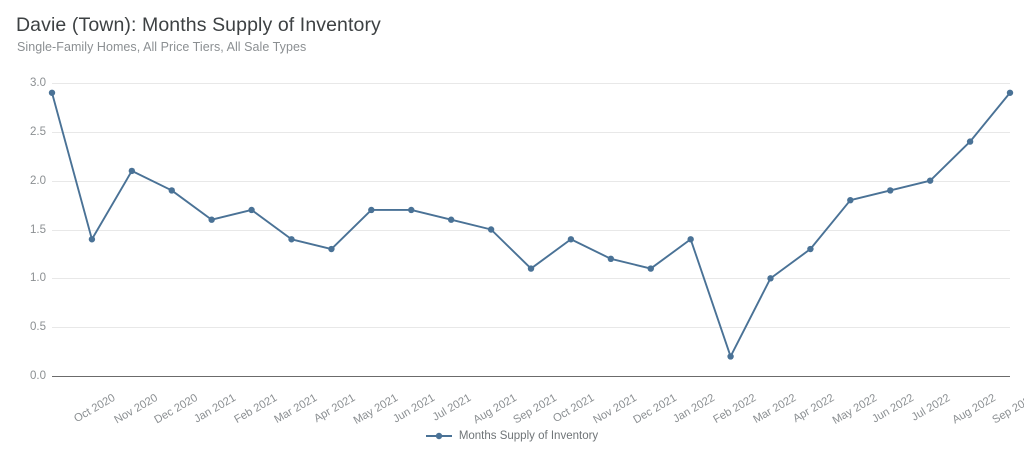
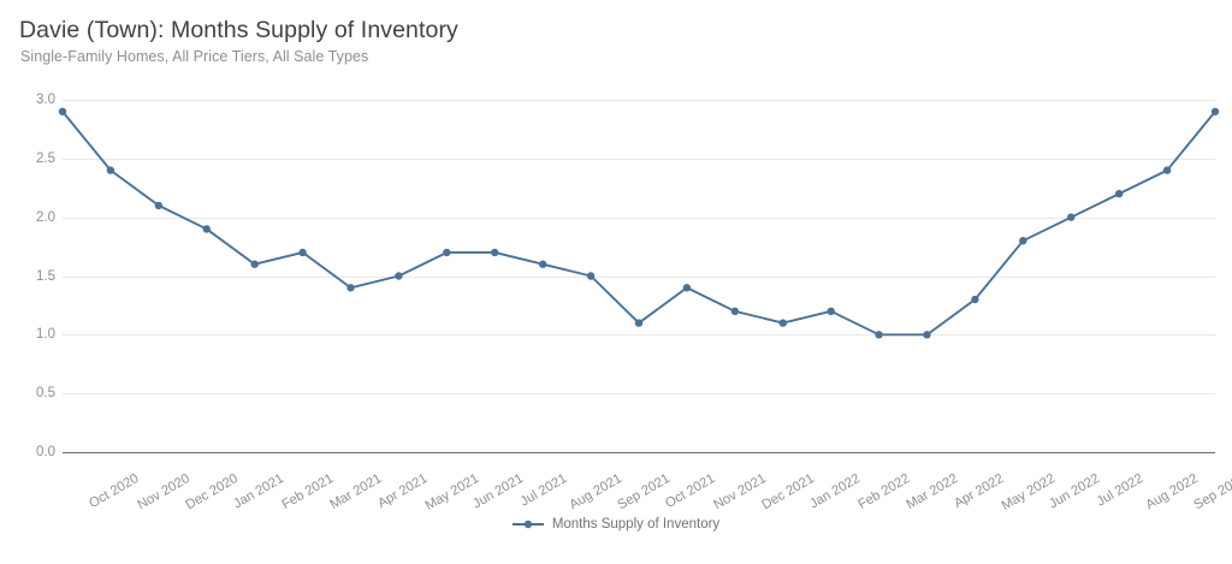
Nov 2020: 1.4 -> 2.4
May 2021: 1.3 -> 1.5
Feb 2022: 1.4 -> 1.2
Mar 2022: 0.2 -> 1.0
Jul 2022: 1.9 -> 2.0
Aug 2022: 2.0 -> 2.2
